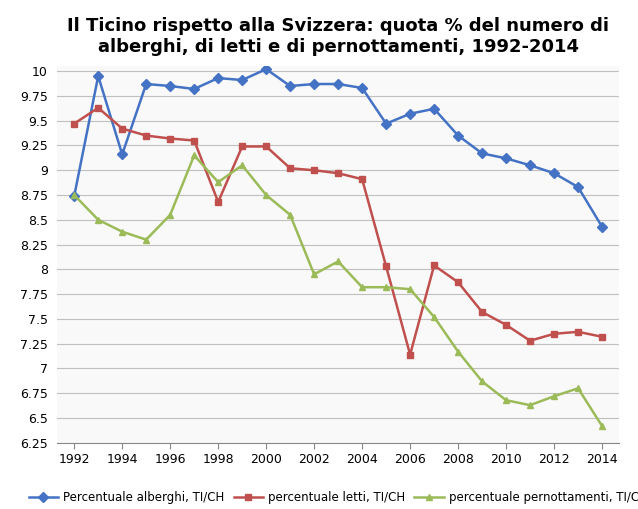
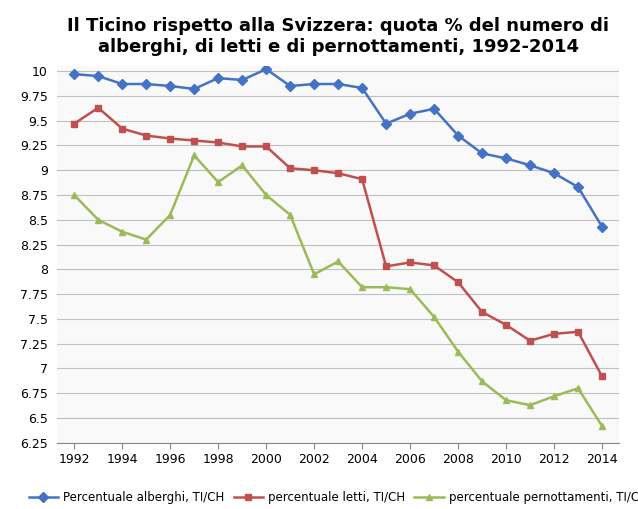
Percentuale alberghi, TI/CH/1992: 8.74 -> 9.97
Percentuale alberghi, TI/CH/1994: 9.16 -> 9.87
percentuale letti, TI/CH/1998: 8.68 -> 9.28
percentuale letti, TI/CH/2006: 7.14 -> 8.07
percentuale letti, TI/CH/2014: 7.32 -> 6.92
